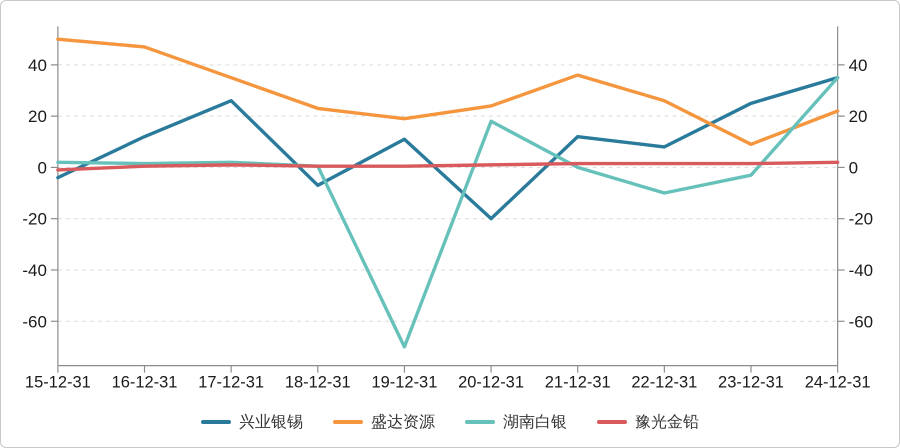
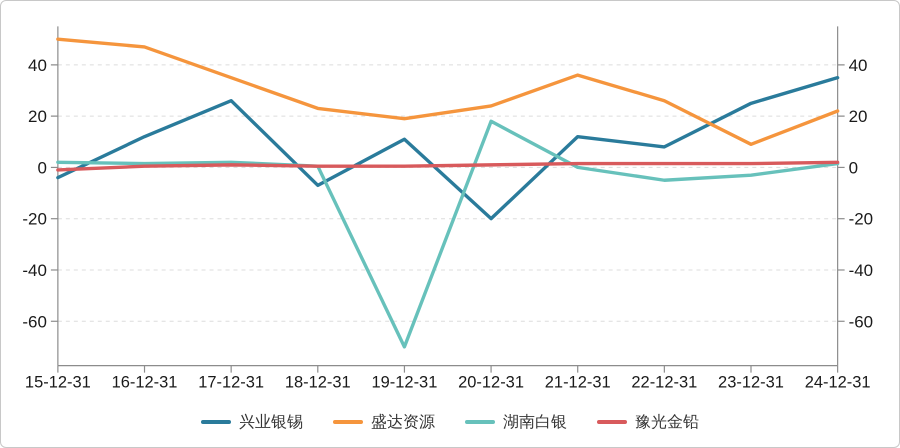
湖南白银/22-12-31: -10 -> -5
湖南白银/24-12-31: 35 -> 2
